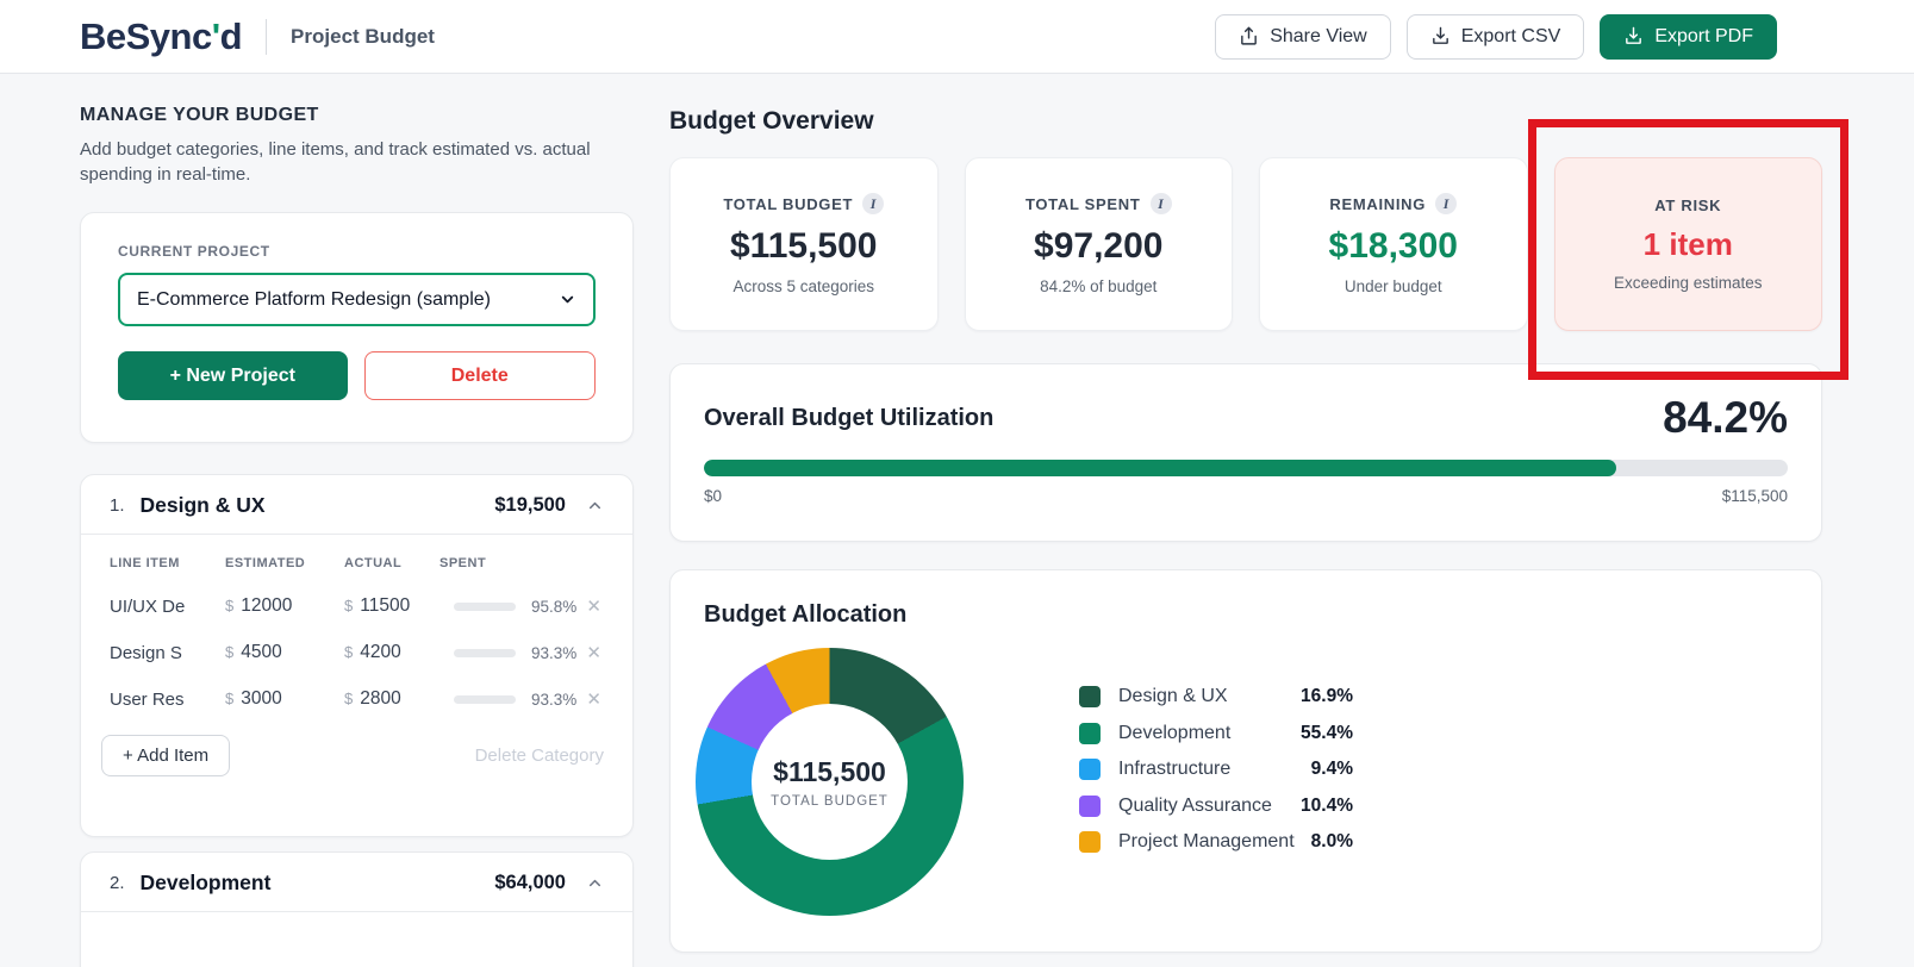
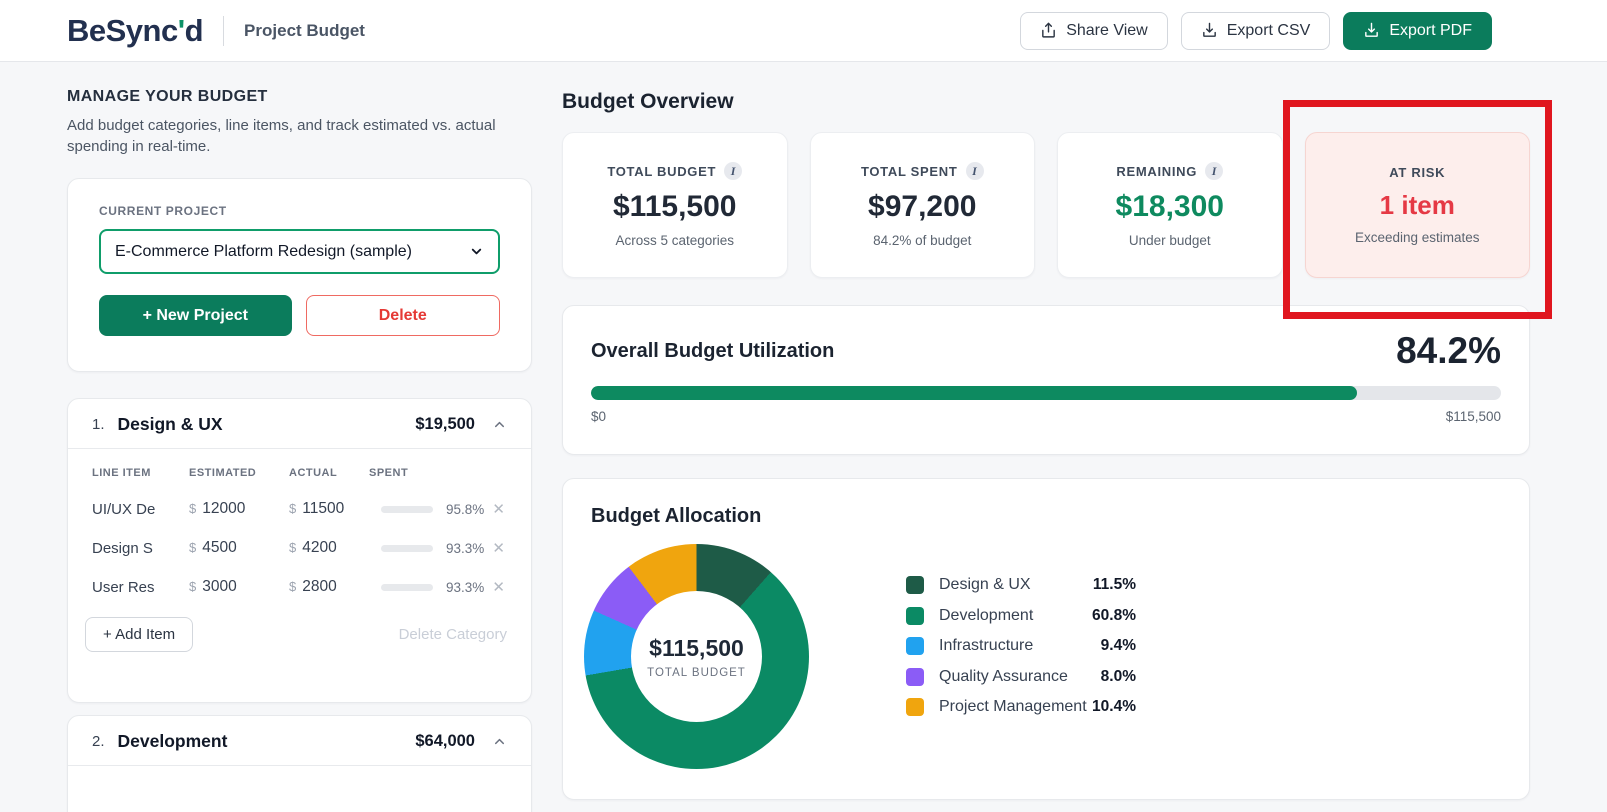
Design & UX: 16.9% -> 11.5%
Development: 55.4% -> 60.8%
Quality Assurance: 10.4% -> 8.0%
Project Management: 8.0% -> 10.4%
